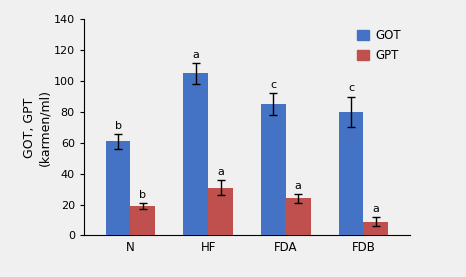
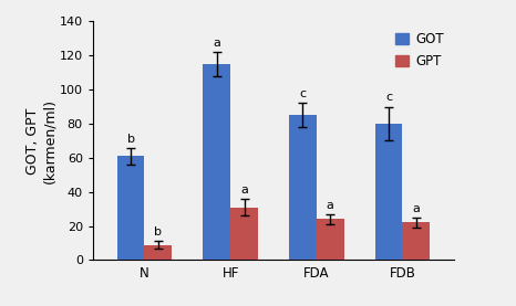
GPT/N: 19 -> 9
GOT/HF: 105 -> 115
GPT/FDB: 9 -> 22
